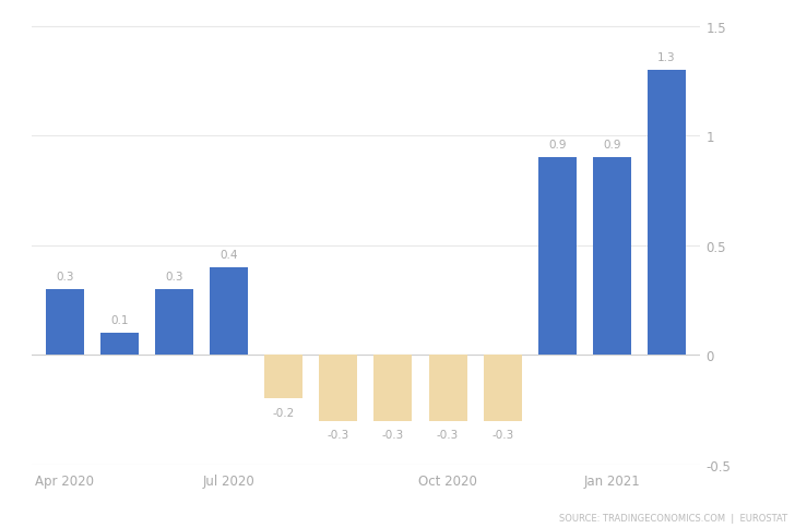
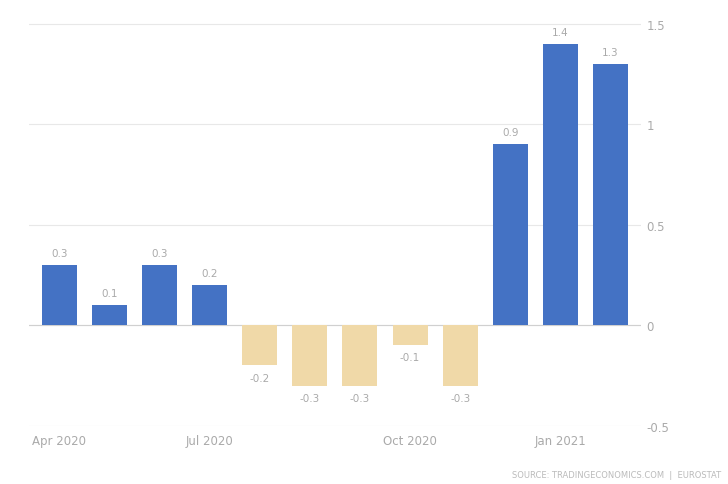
Jul 2020: 0.4 -> 0.2
Oct 2020: -0.3 -> -0.1
Jan 2021: 0.9 -> 1.4
